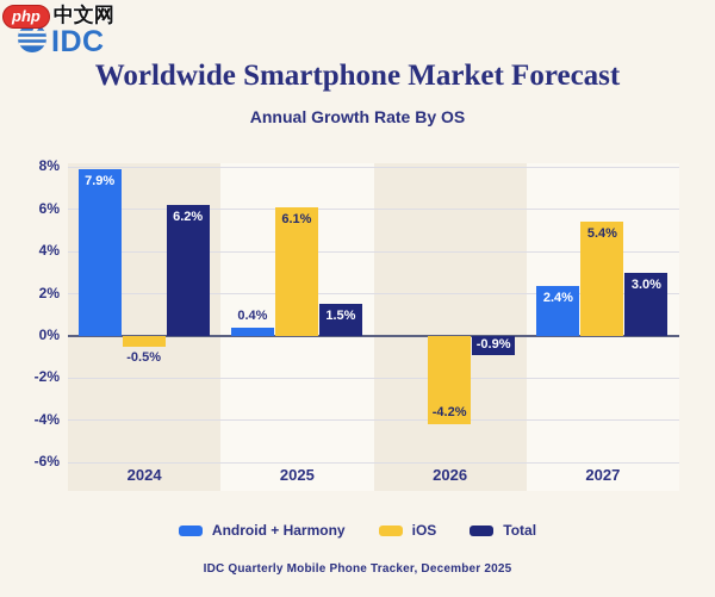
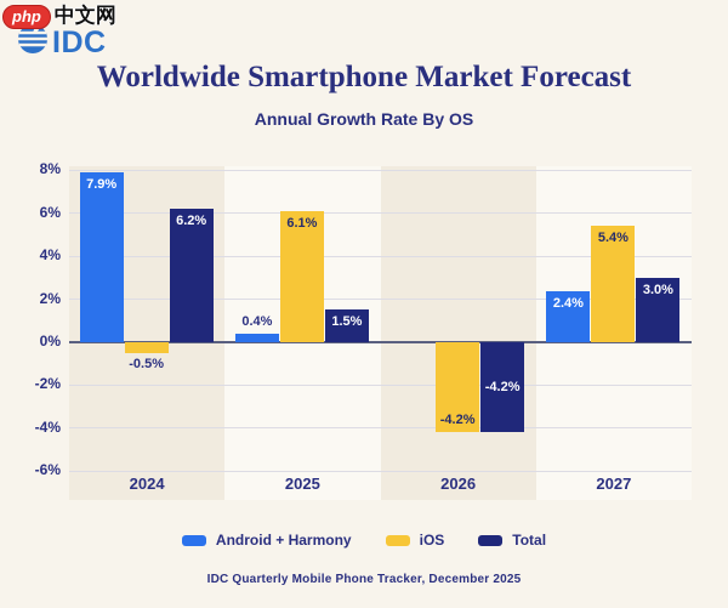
Total/2026: -0.9% -> -4.2%
